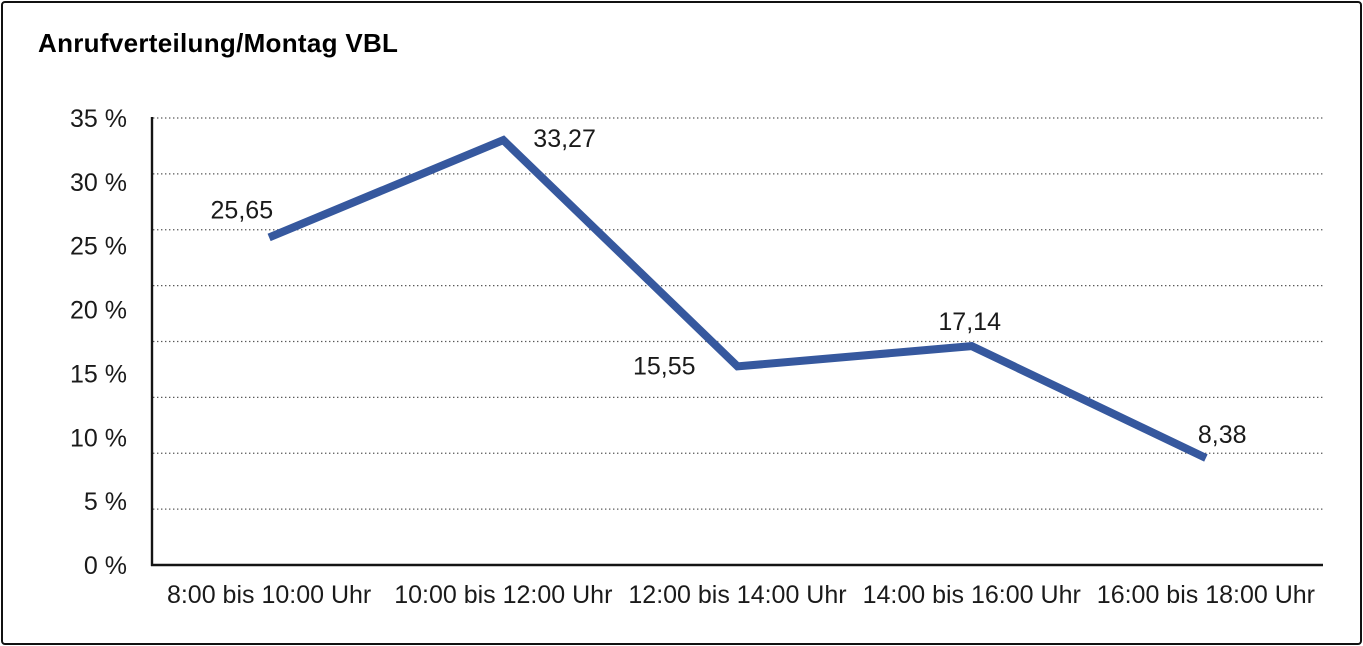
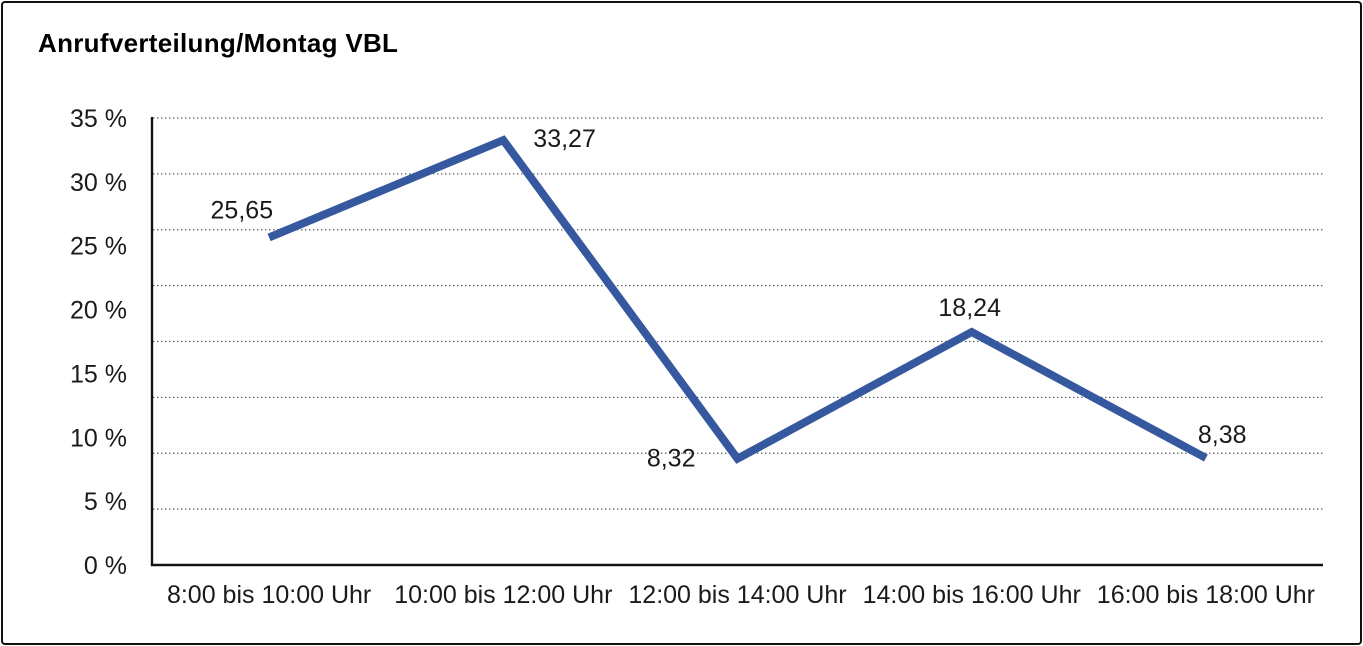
12:00 bis 14:00 Uhr: 15,55 -> 8,32
14:00 bis 16:00 Uhr: 17,14 -> 18,24
